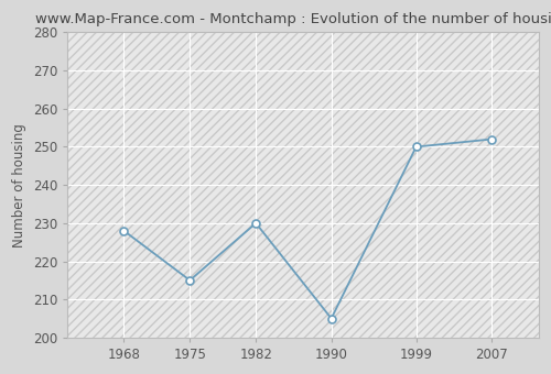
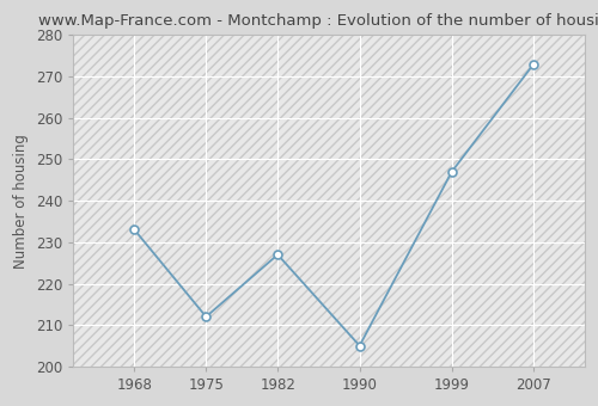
1968: 228 -> 233
1975: 215 -> 212
1982: 230 -> 227
1999: 250 -> 247
2007: 252 -> 273
